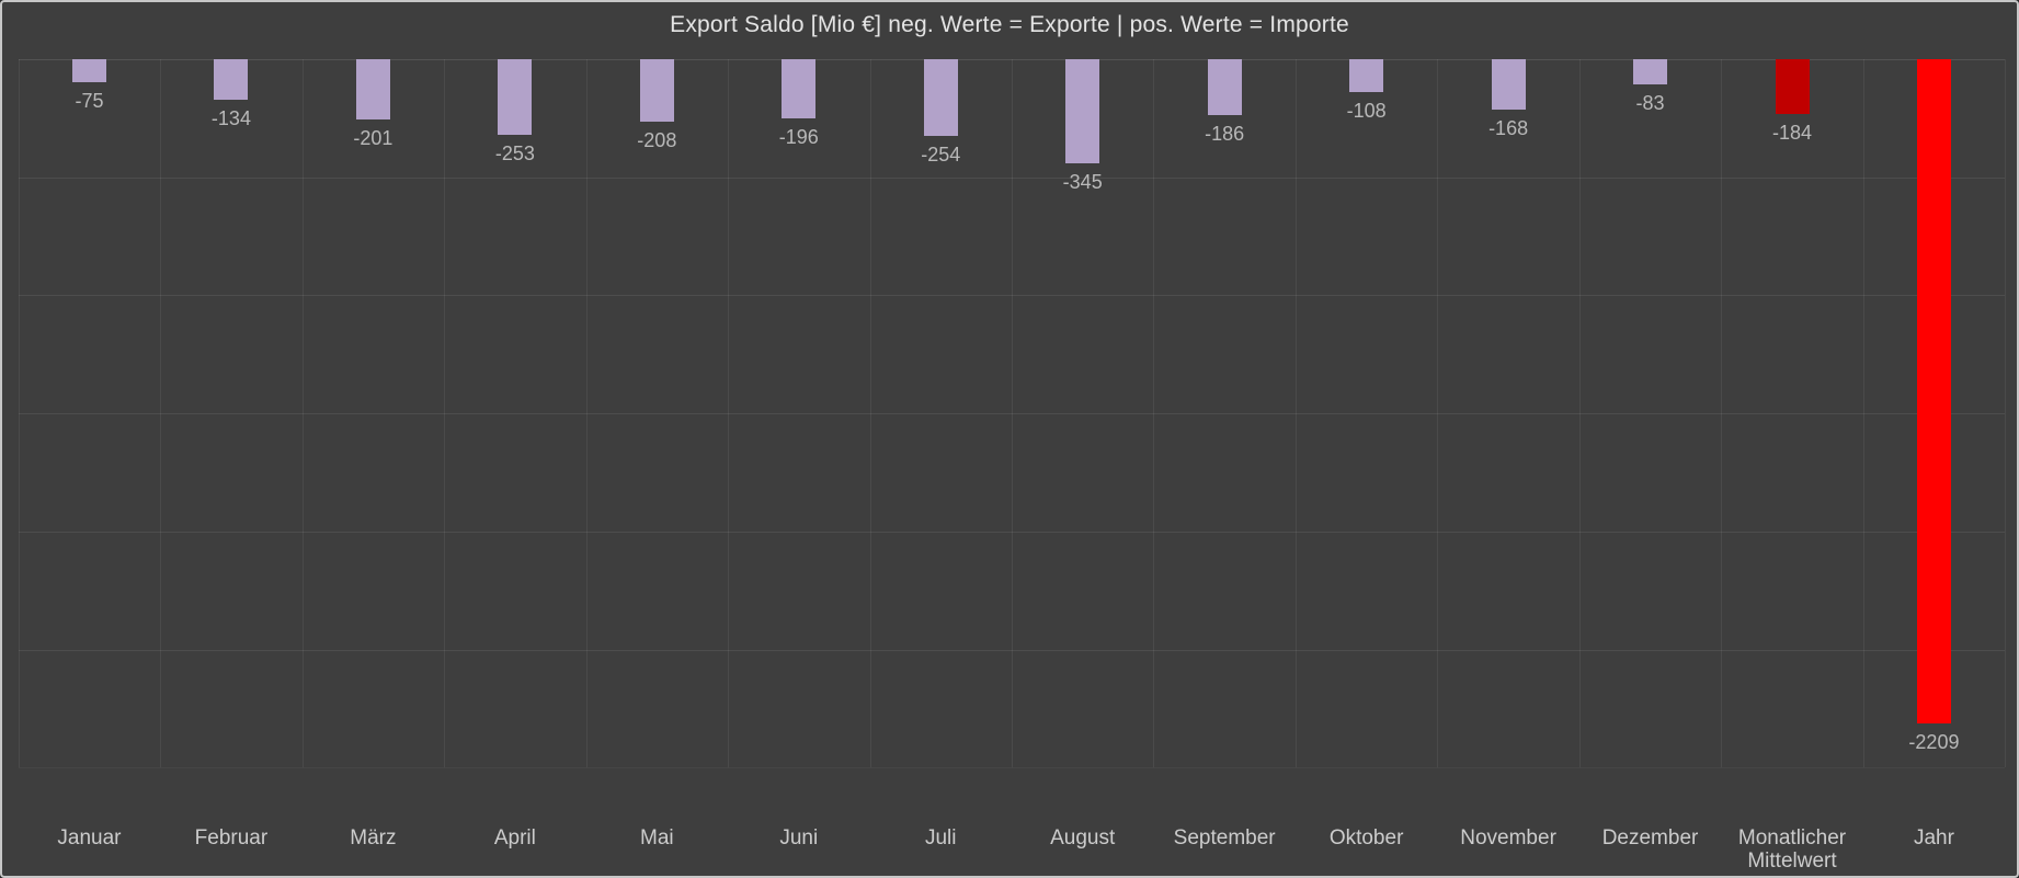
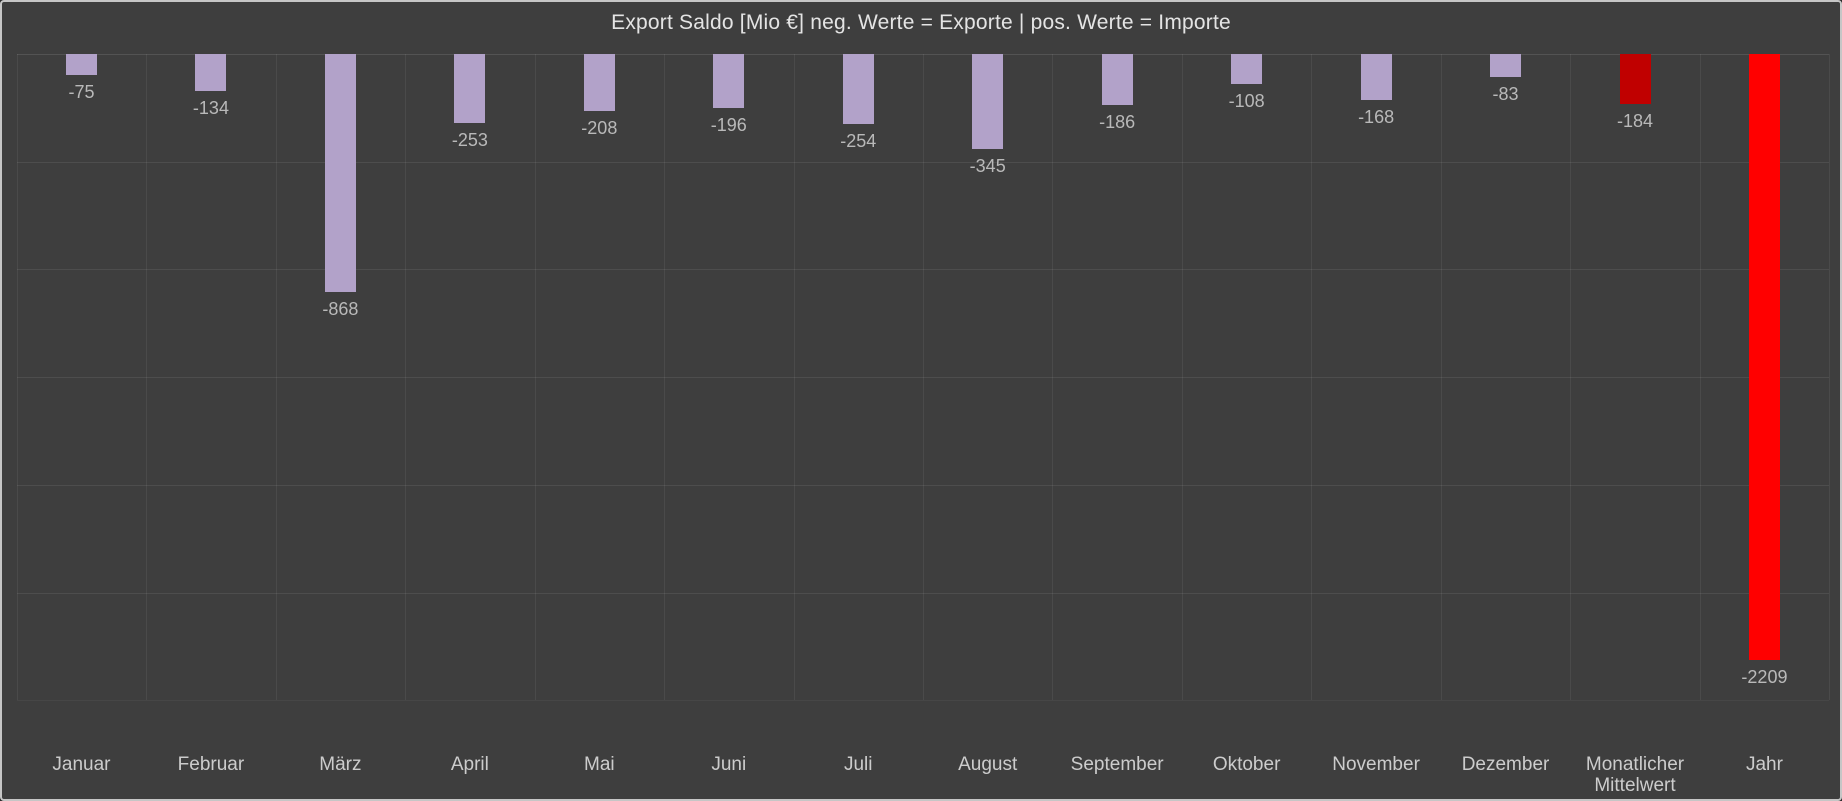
März: -201 -> -868
